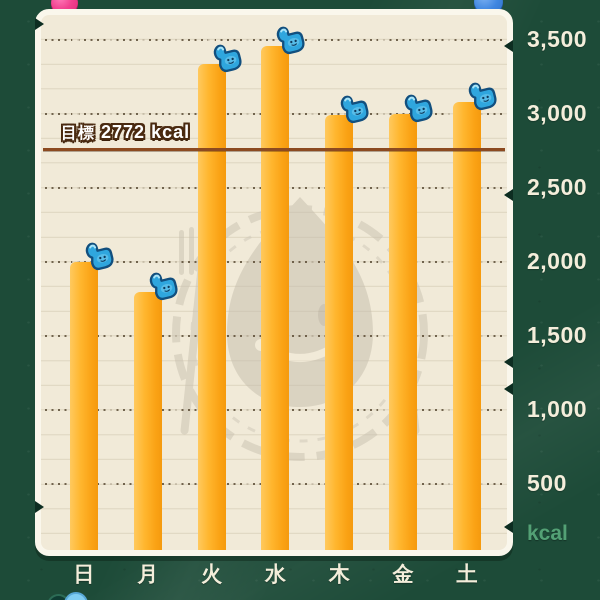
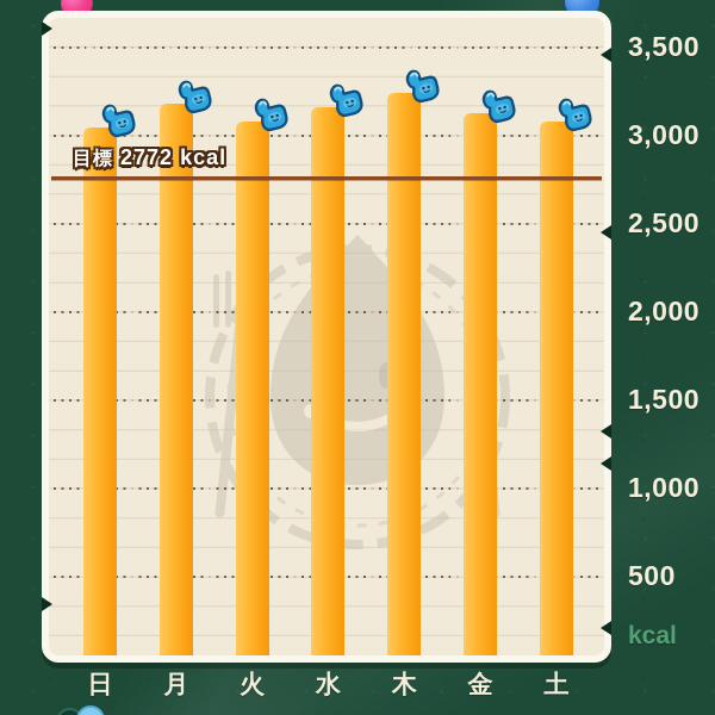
日: 2000 -> 3050
月: 1800 -> 3180
火: 3340 -> 3080
水: 3460 -> 3160
木: 2990 -> 3240
金: 3000 -> 3130
